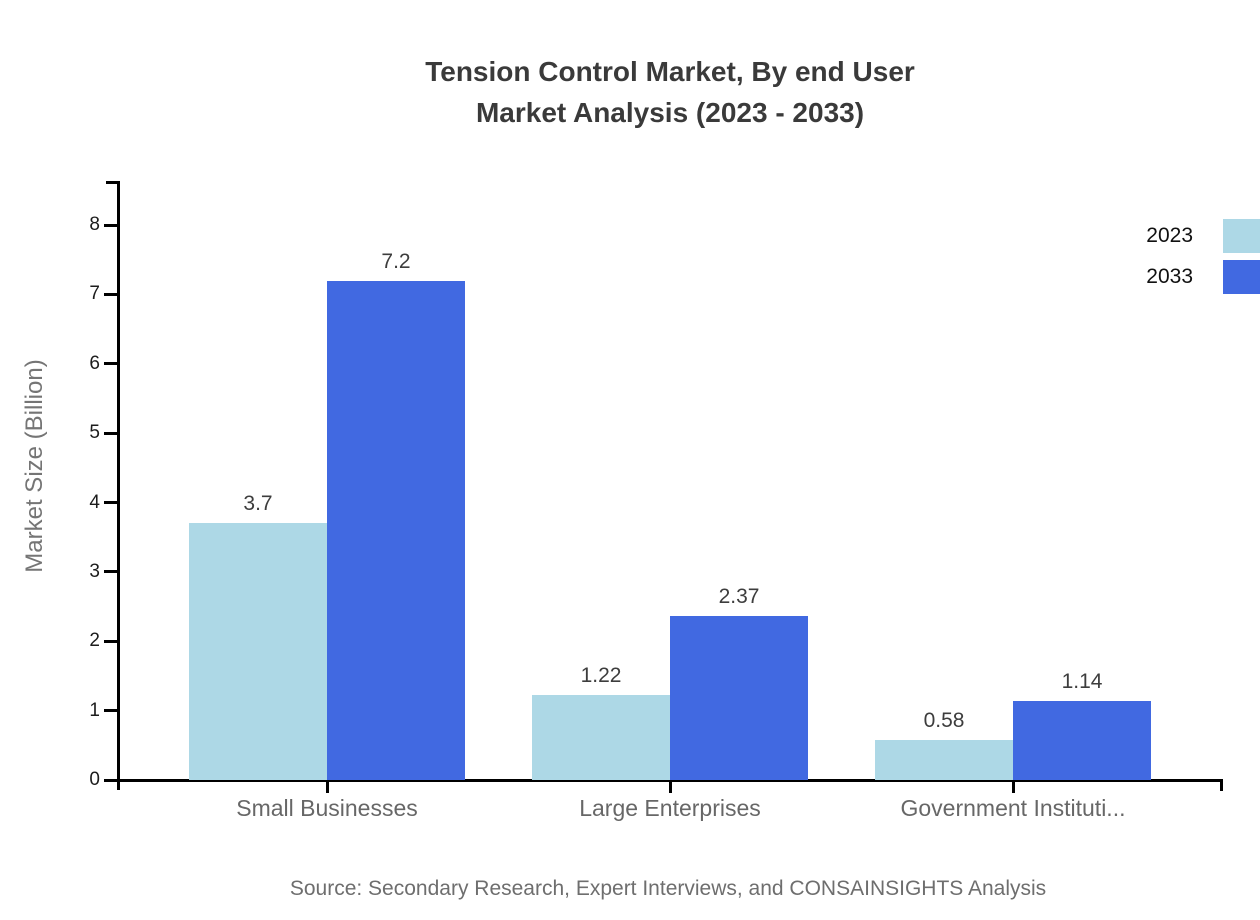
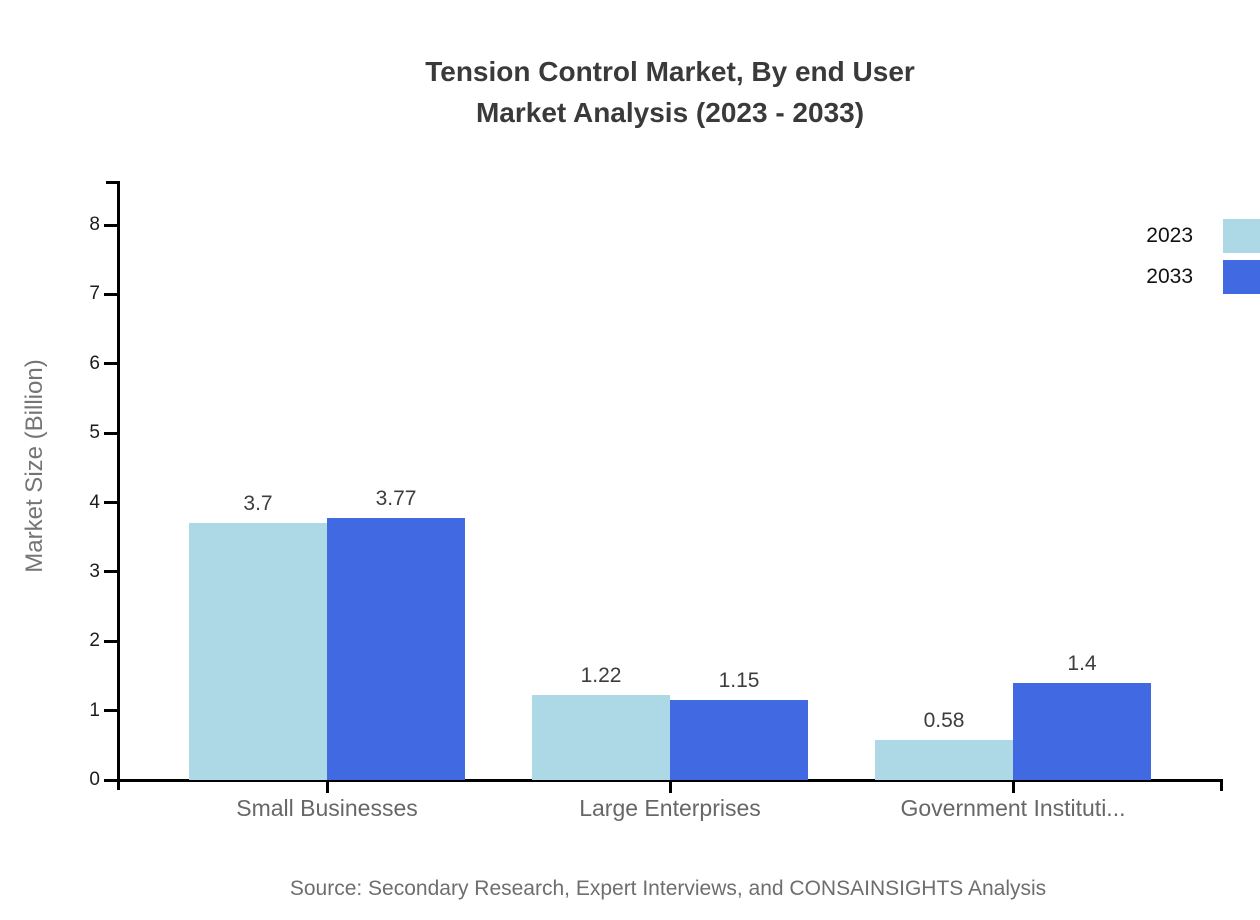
2033/Small Businesses: 7.2 -> 3.77
2033/Large Enterprises: 2.37 -> 1.15
2033/Government Instituti...: 1.14 -> 1.4
